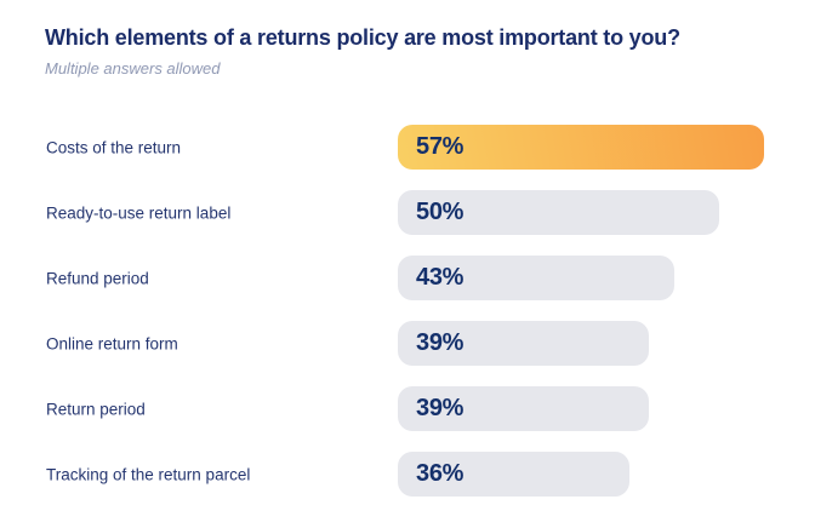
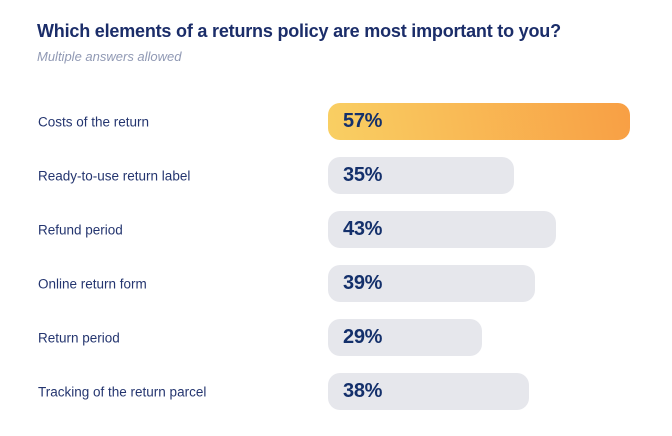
Ready-to-use return label: 50% -> 35%
Return period: 39% -> 29%
Tracking of the return parcel: 36% -> 38%
